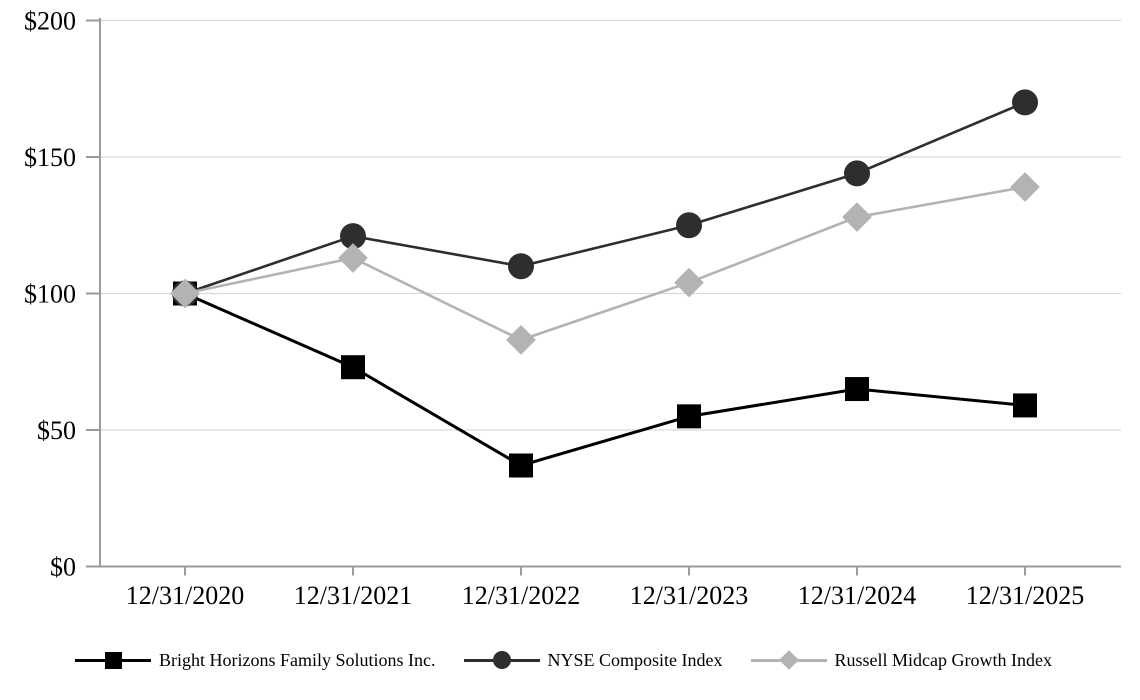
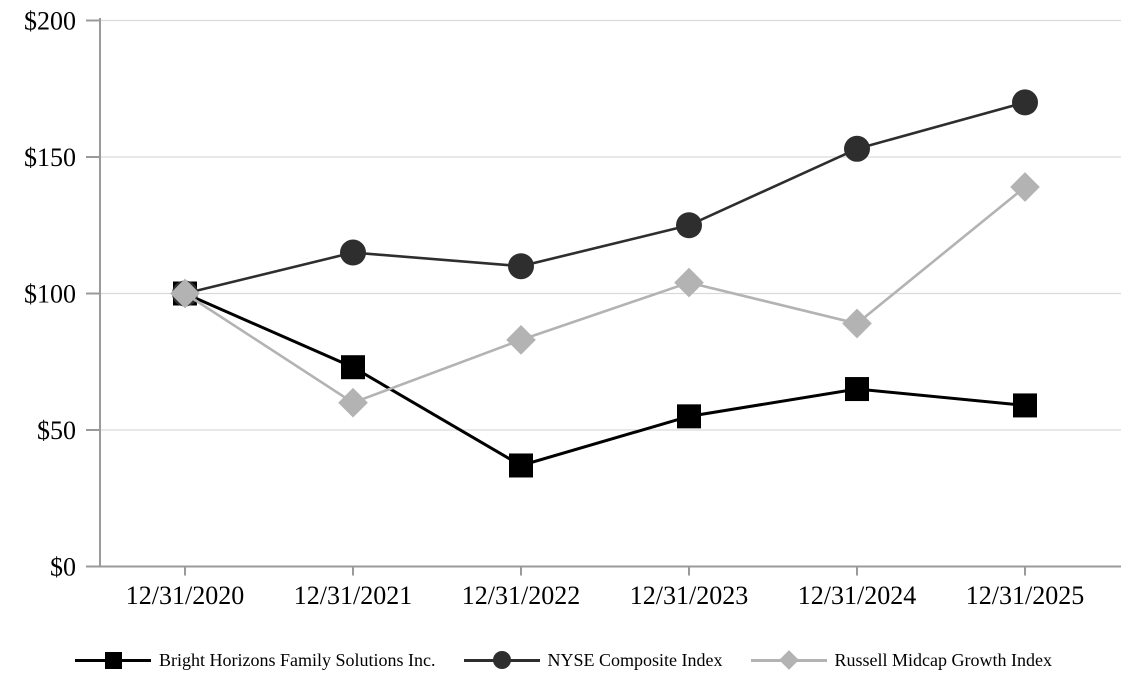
NYSE Composite Index/12/31/2021: $121 -> $115
Russell Midcap Growth Index/12/31/2021: $113 -> $60
NYSE Composite Index/12/31/2024: $144 -> $153
Russell Midcap Growth Index/12/31/2024: $128 -> $89
